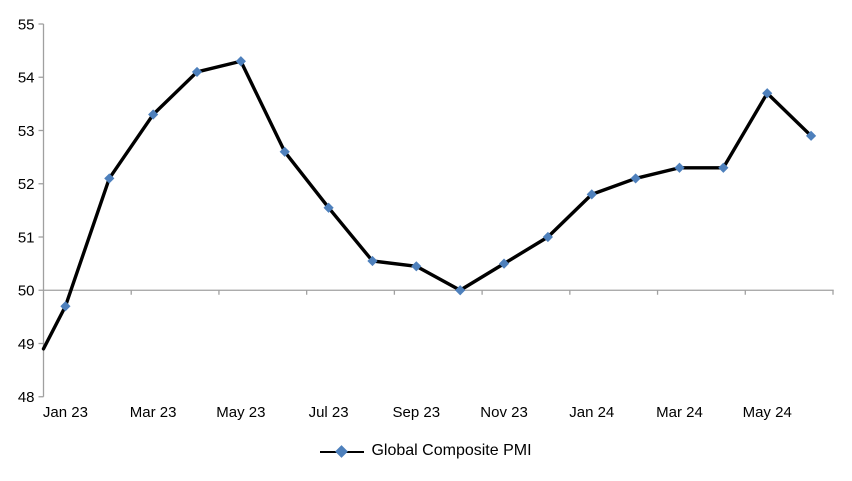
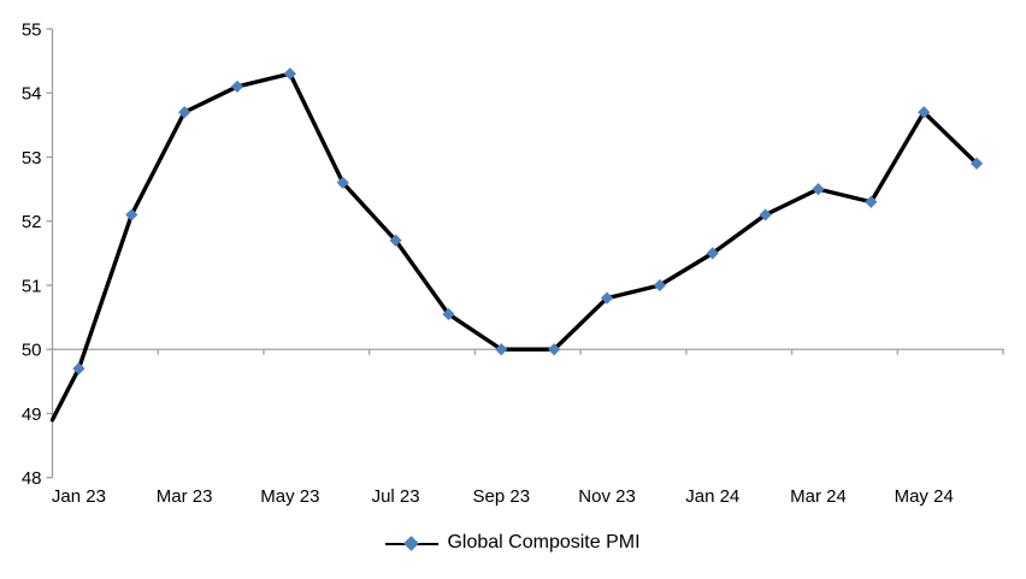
Mar 23: 53.3 -> 53.7
Jul 23: 51.5 -> 51.7
Sep 23: 50.5 -> 50.0
Nov 23: 50.5 -> 50.8
Jan 24: 51.8 -> 51.5
Mar 24: 52.3 -> 52.5
